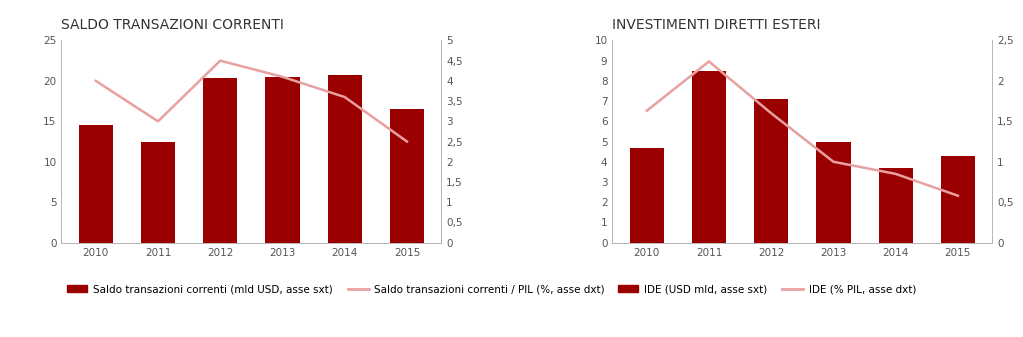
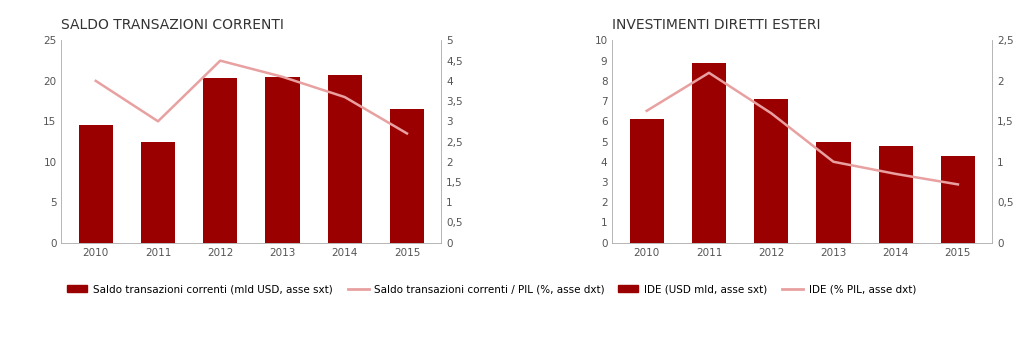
SALDO TRANSAZIONI CORRENTI/Saldo transazioni correnti / PIL (%, asse dxt)/2015: 2,5 -> 2,7
INVESTIMENTI DIRETTI ESTERI/IDE (USD mld, asse sxt)/2010: 4.7 -> 6.1
INVESTIMENTI DIRETTI ESTERI/IDE (USD mld, asse sxt)/2011: 8.5 -> 8.9
INVESTIMENTI DIRETTI ESTERI/IDE (% PIL, asse dxt)/2011: 2,24 -> 2,10
INVESTIMENTI DIRETTI ESTERI/IDE (USD mld, asse sxt)/2014: 3.7 -> 4.8
INVESTIMENTI DIRETTI ESTERI/IDE (% PIL, asse dxt)/2015: 0,58 -> 0,72
